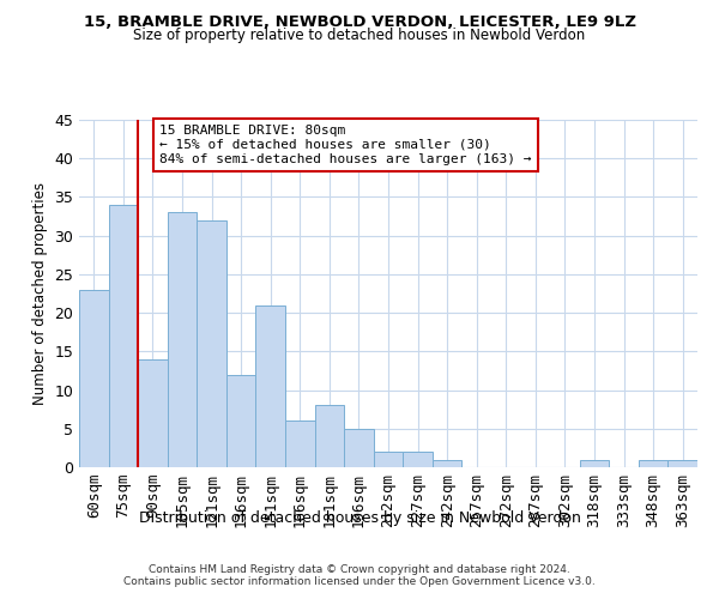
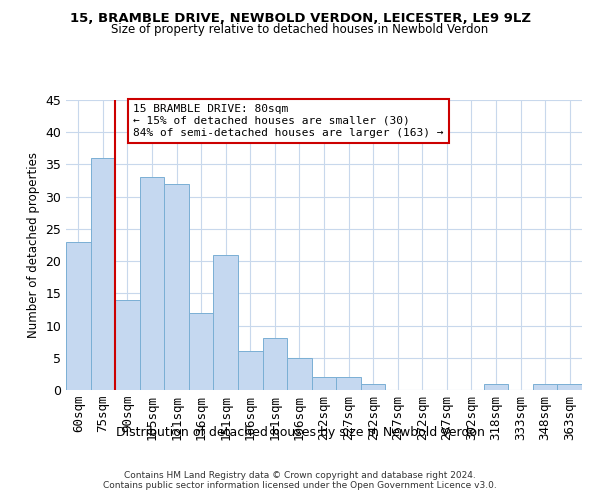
75sqm: 34 -> 36
